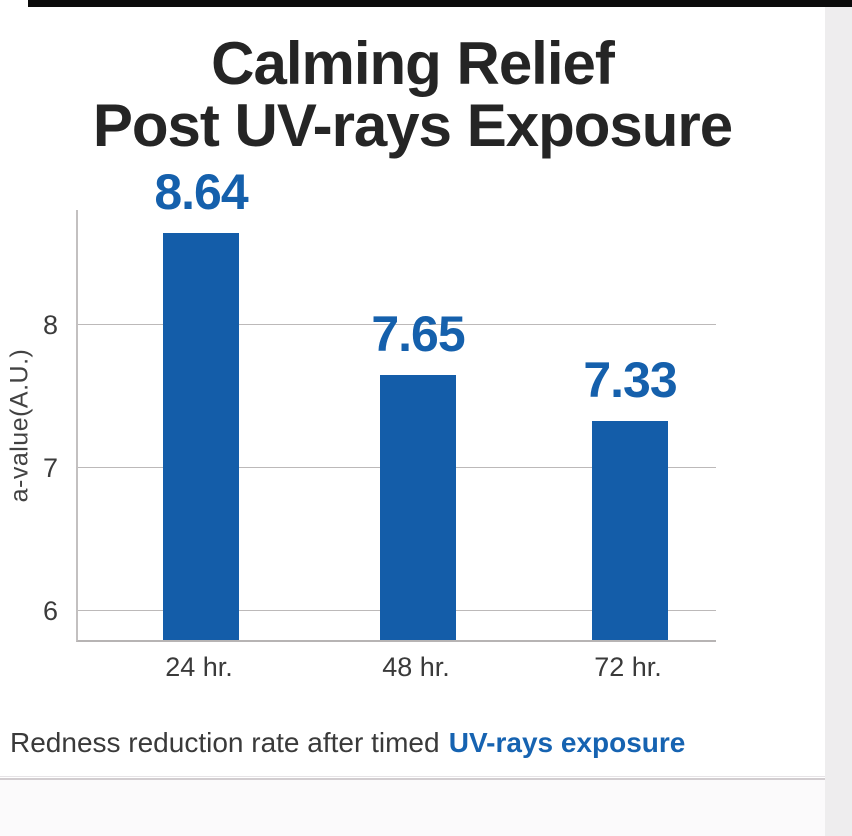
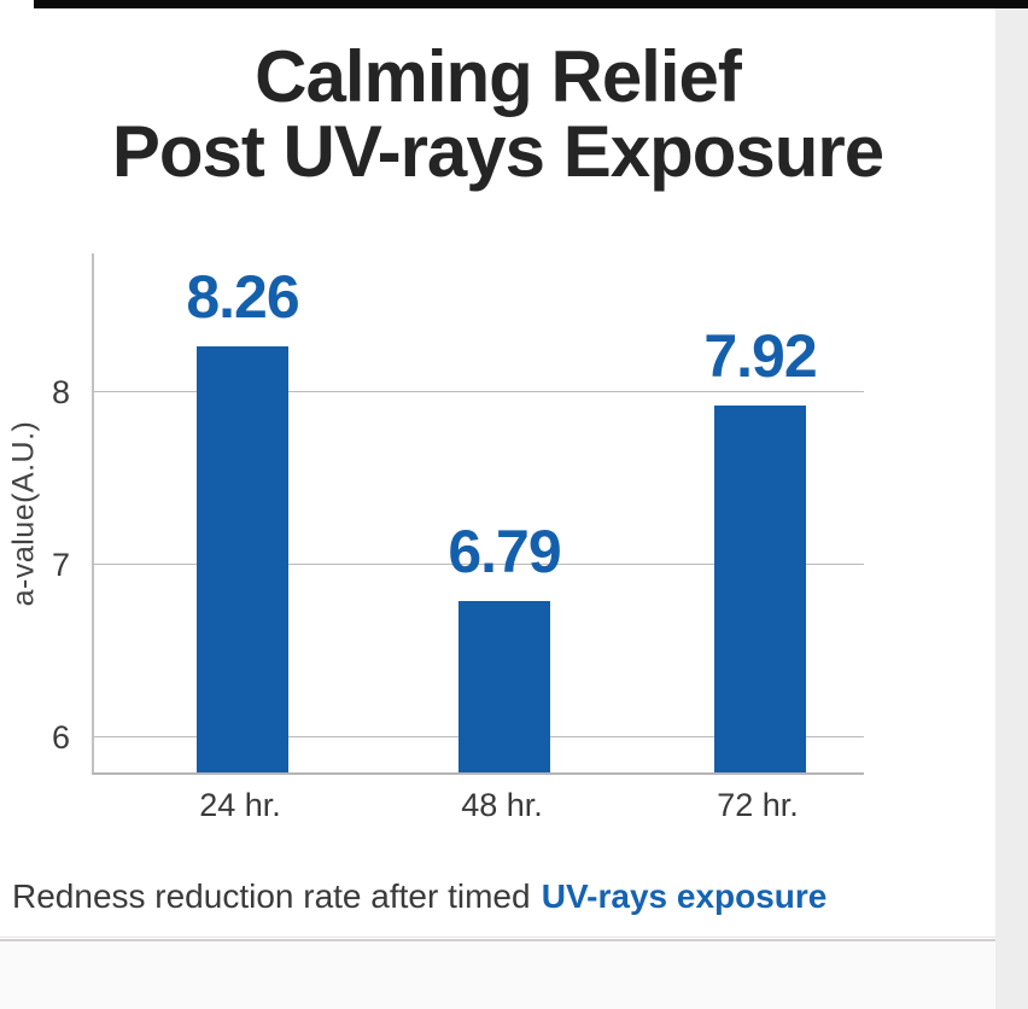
24 hr.: 8.64 -> 8.26
48 hr.: 7.65 -> 6.79
72 hr.: 7.33 -> 7.92
